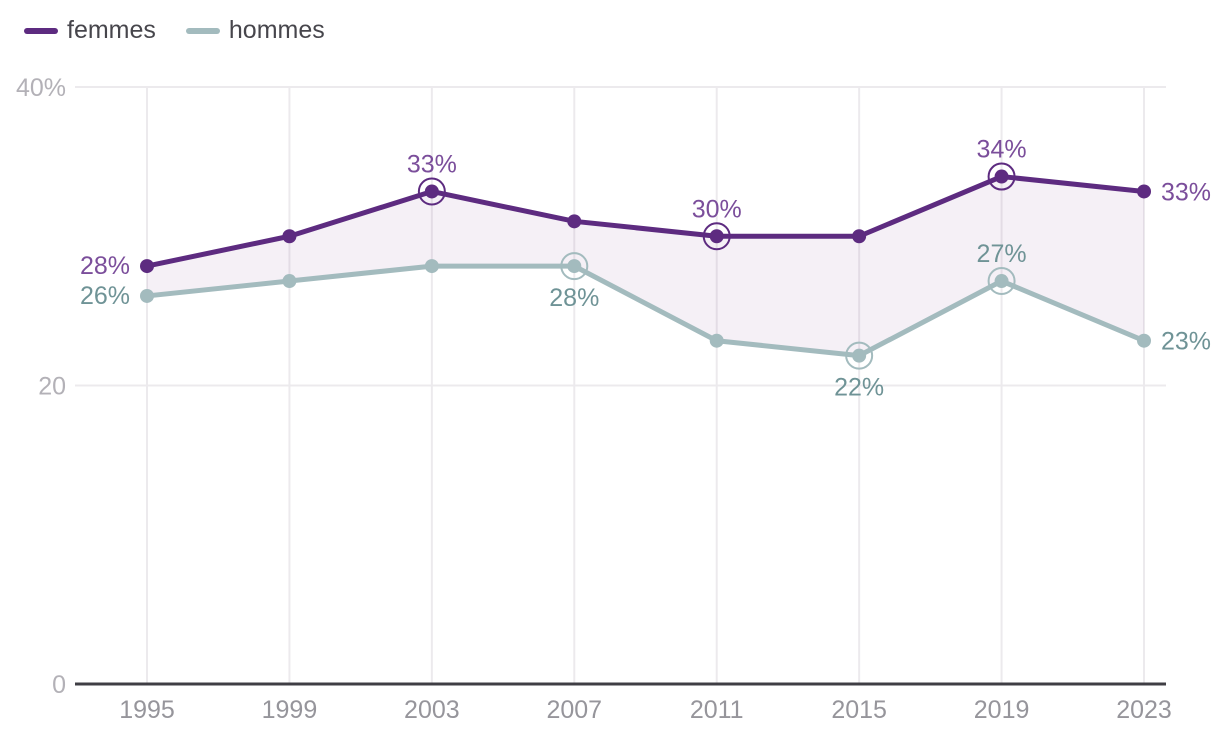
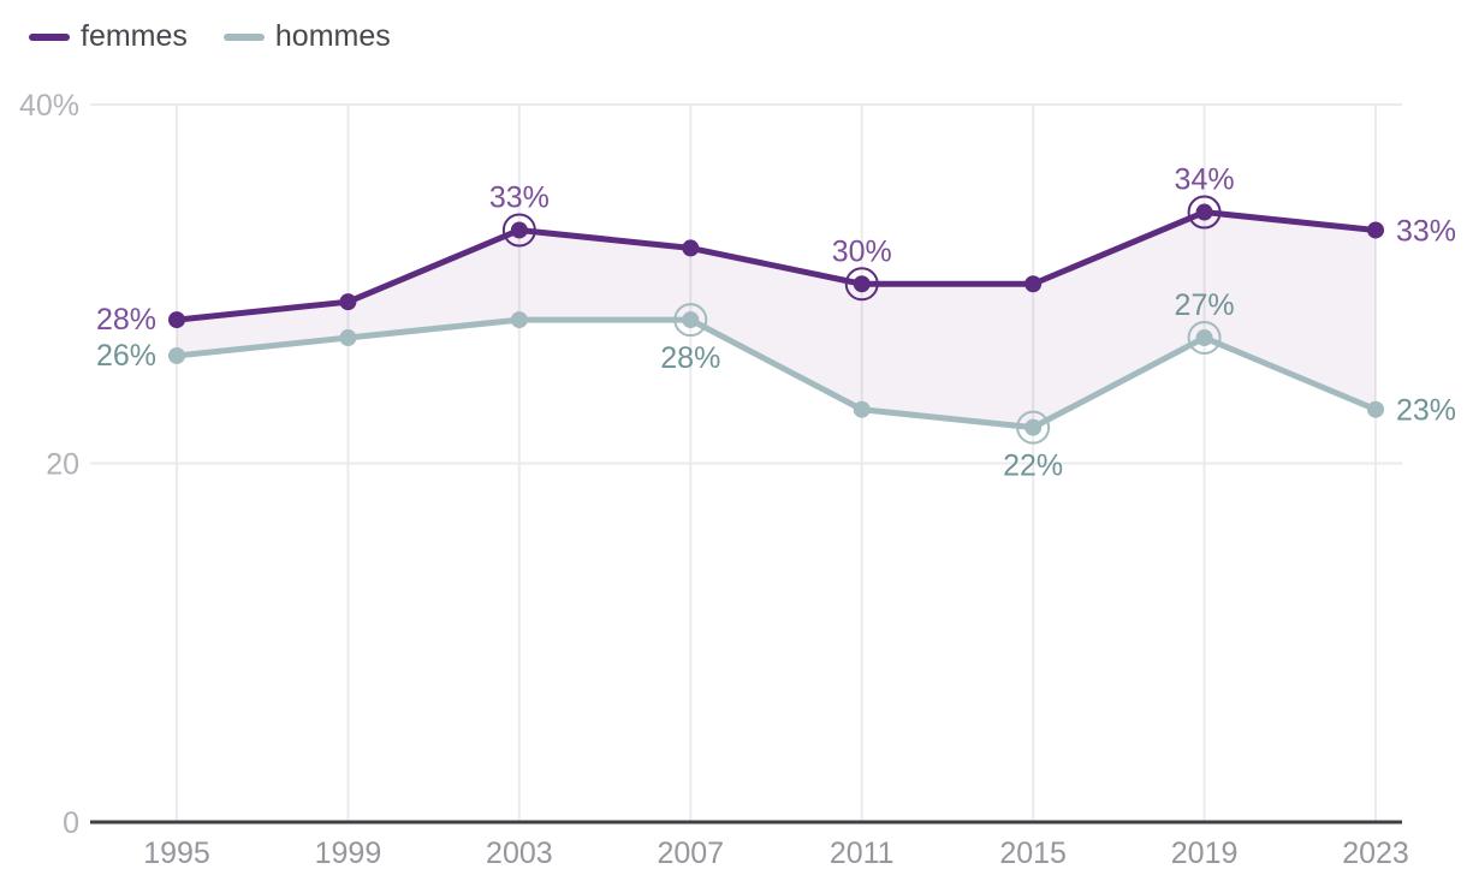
femmes/1999: 30% -> 29%
femmes/2007: 31% -> 32%
